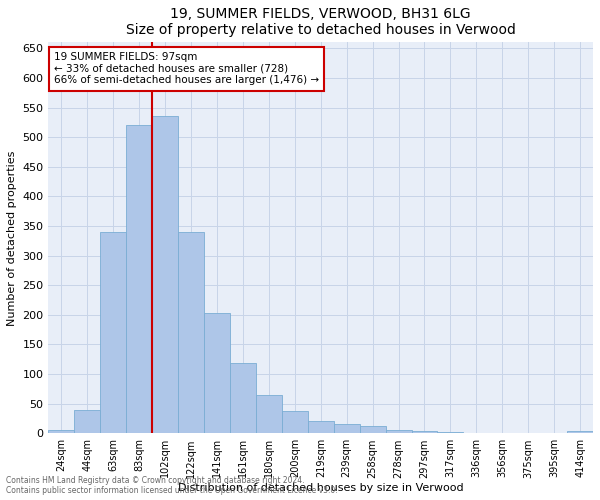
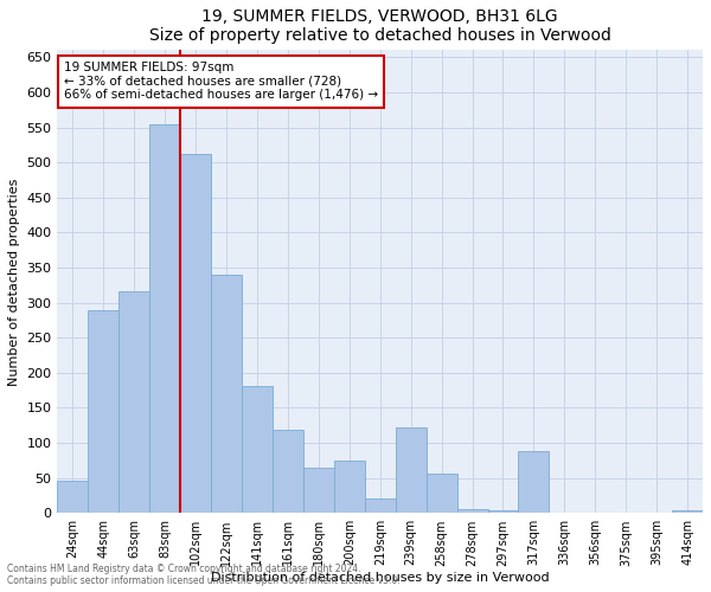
24sqm: 5 -> 46
44sqm: 40 -> 290
63sqm: 340 -> 316
83sqm: 520 -> 554
102sqm: 535 -> 512
141sqm: 203 -> 182
200sqm: 38 -> 74
239sqm: 15 -> 122
258sqm: 12 -> 56
317sqm: 2 -> 88
